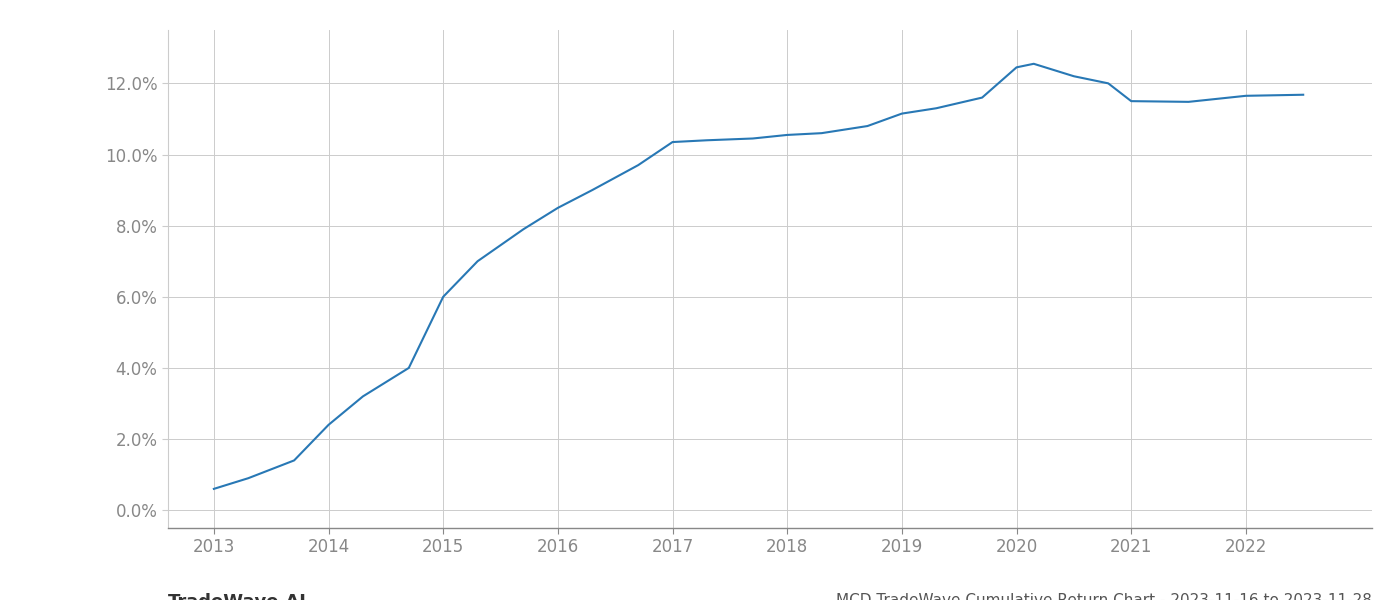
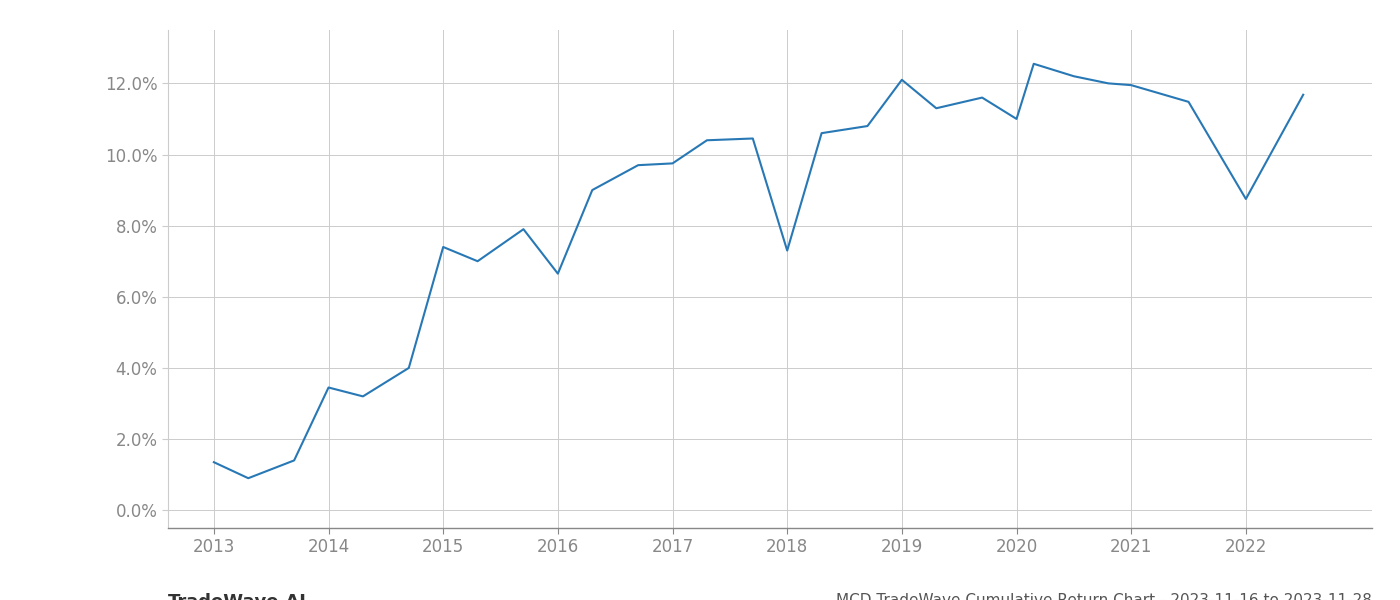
2013: 0.60% -> 1.35%
2014: 2.40% -> 3.45%
2015: 6.00% -> 7.40%
2016: 8.50% -> 6.65%
2017: 10.35% -> 9.75%
2018: 10.55% -> 7.30%
2019: 11.15% -> 12.10%
2020: 12.45% -> 11.00%
2021: 11.50% -> 11.95%
2022: 11.65% -> 8.75%
